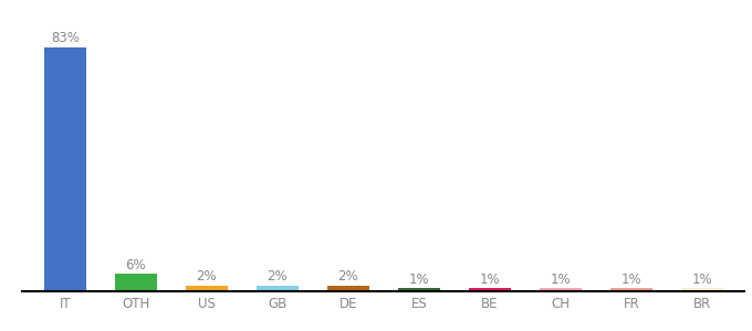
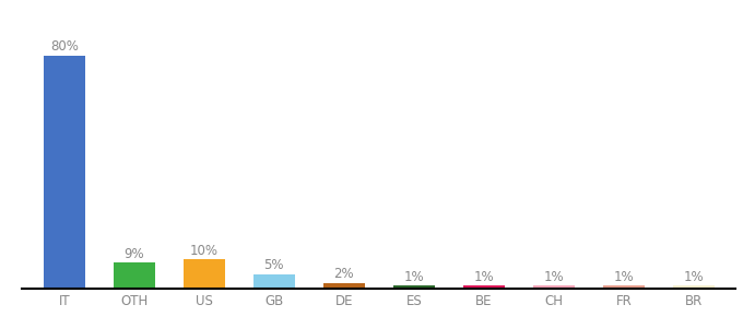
IT: 83% -> 80%
OTH: 6% -> 9%
US: 2% -> 10%
GB: 2% -> 5%
